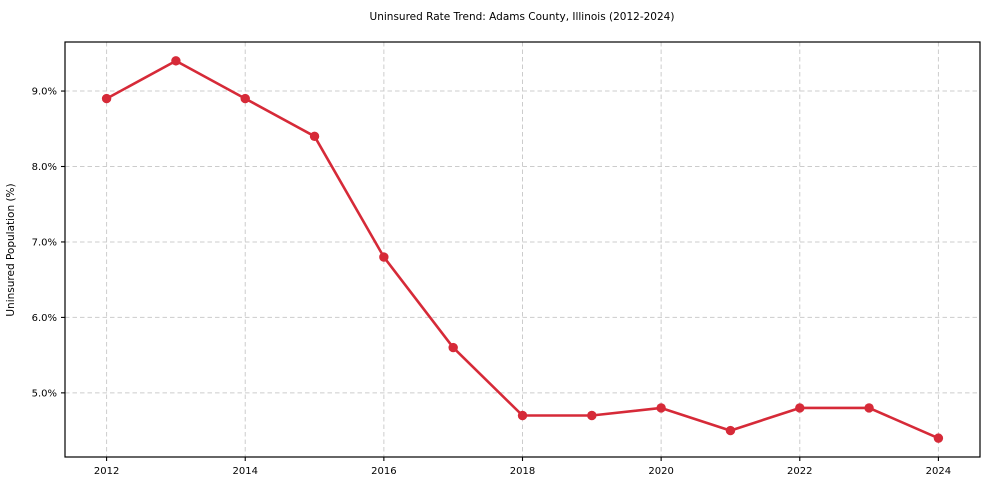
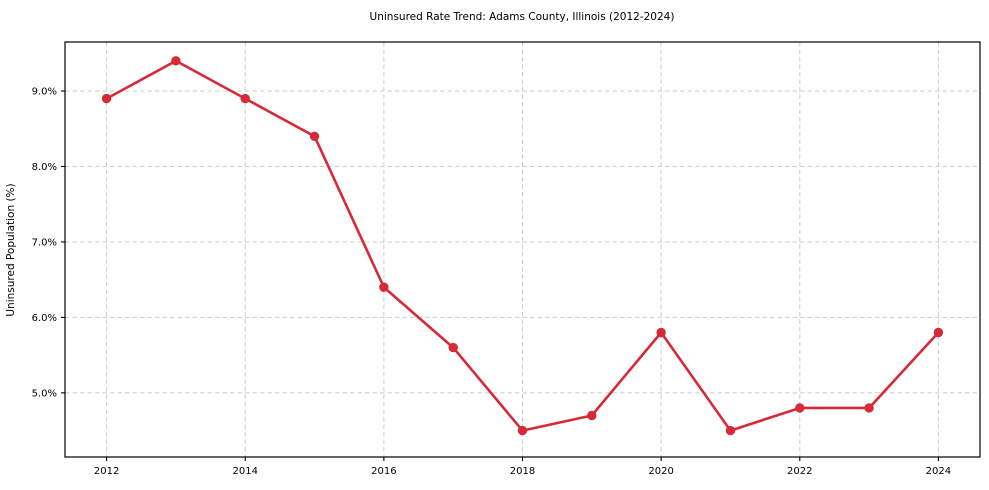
2016: 6.8% -> 6.4%
2018: 4.7% -> 4.5%
2020: 4.8% -> 5.8%
2024: 4.4% -> 5.8%
